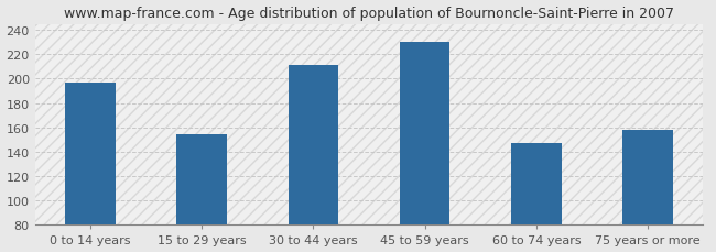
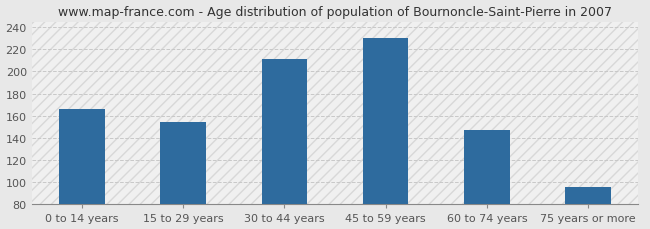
0 to 14 years: 197 -> 166
75 years or more: 158 -> 96
